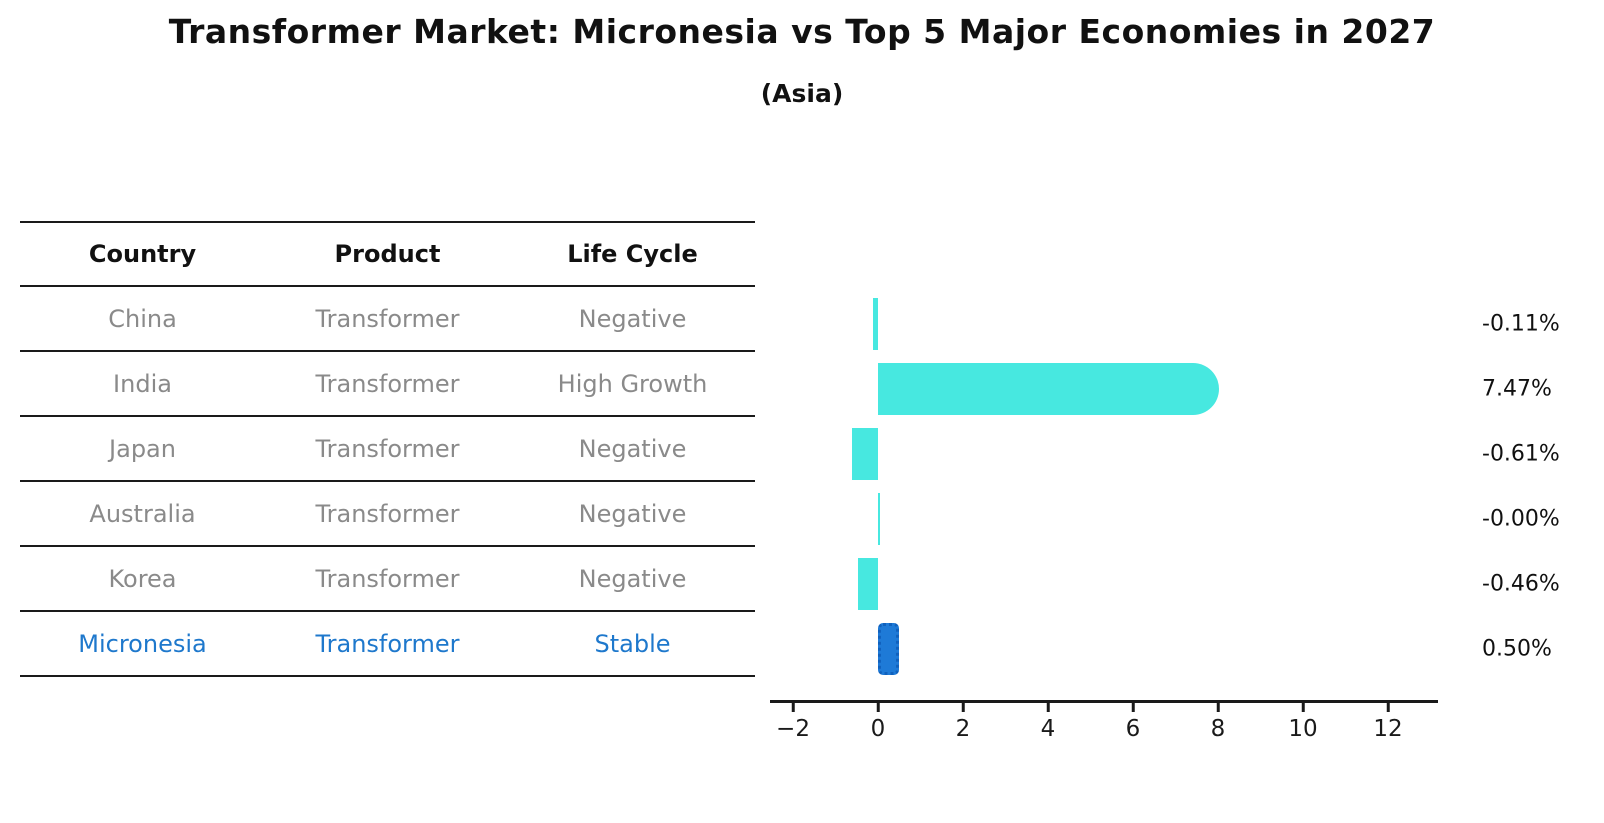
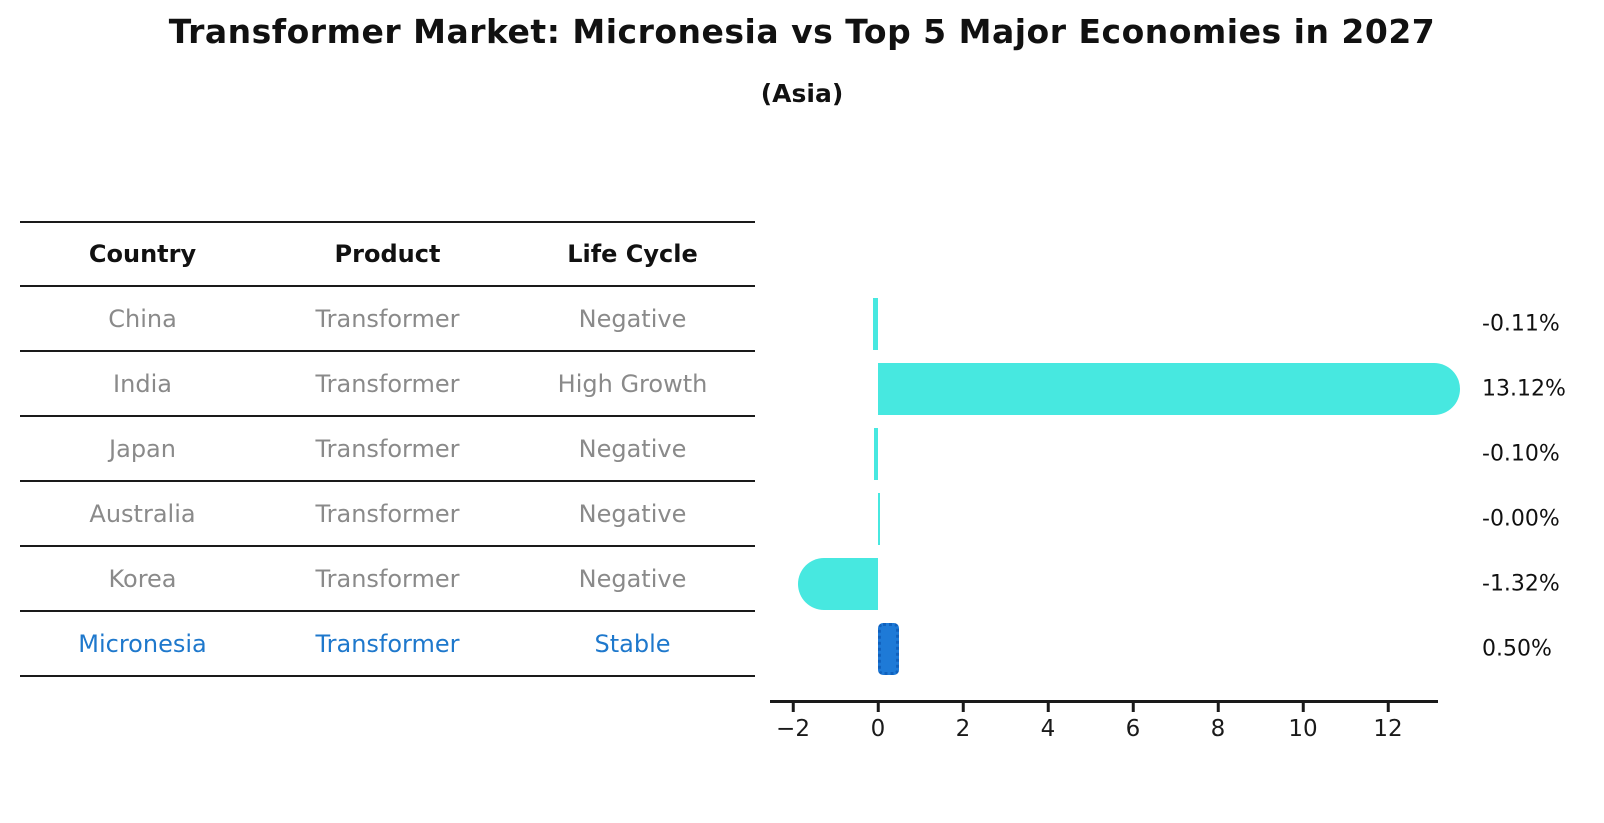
India: 7.47% -> 13.12%
Japan: -0.61% -> -0.10%
Korea: -0.46% -> -1.32%
